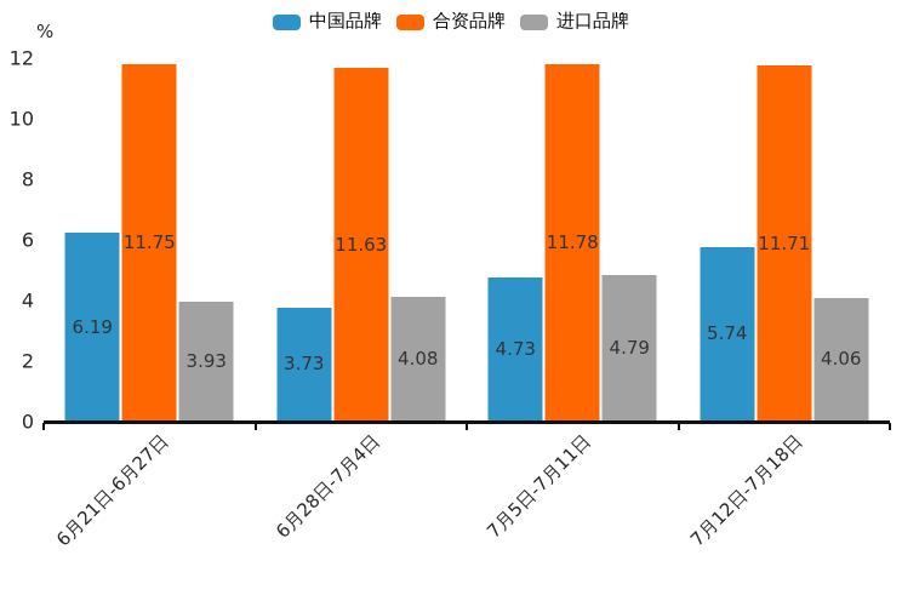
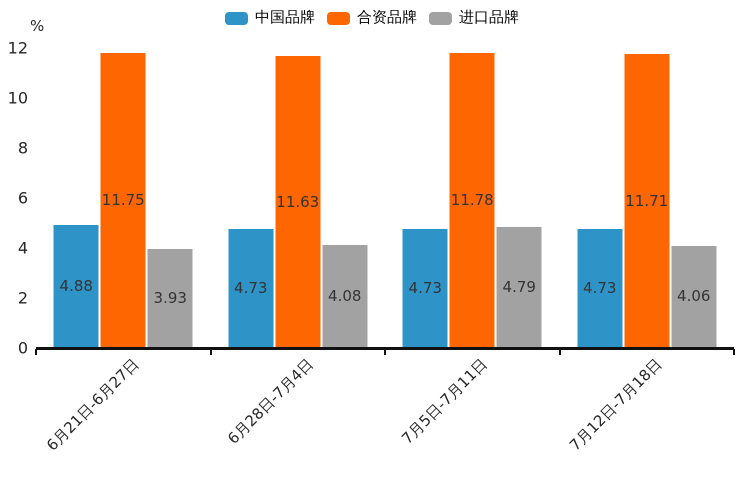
中国品牌/6月21日-6月27日: 6.19 -> 4.88
中国品牌/6月28日-7月4日: 3.73 -> 4.73
中国品牌/7月12日-7月18日: 5.74 -> 4.73
